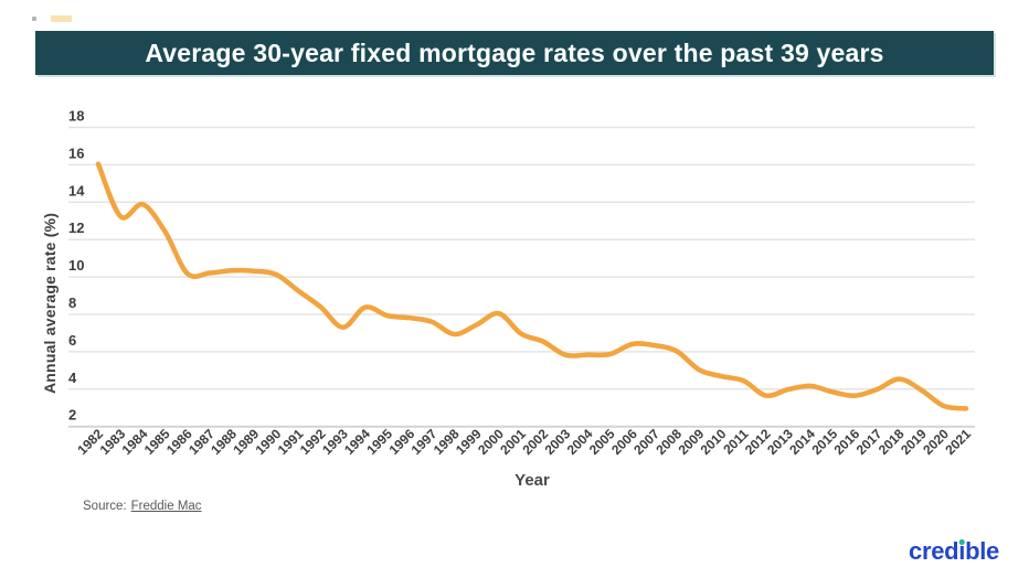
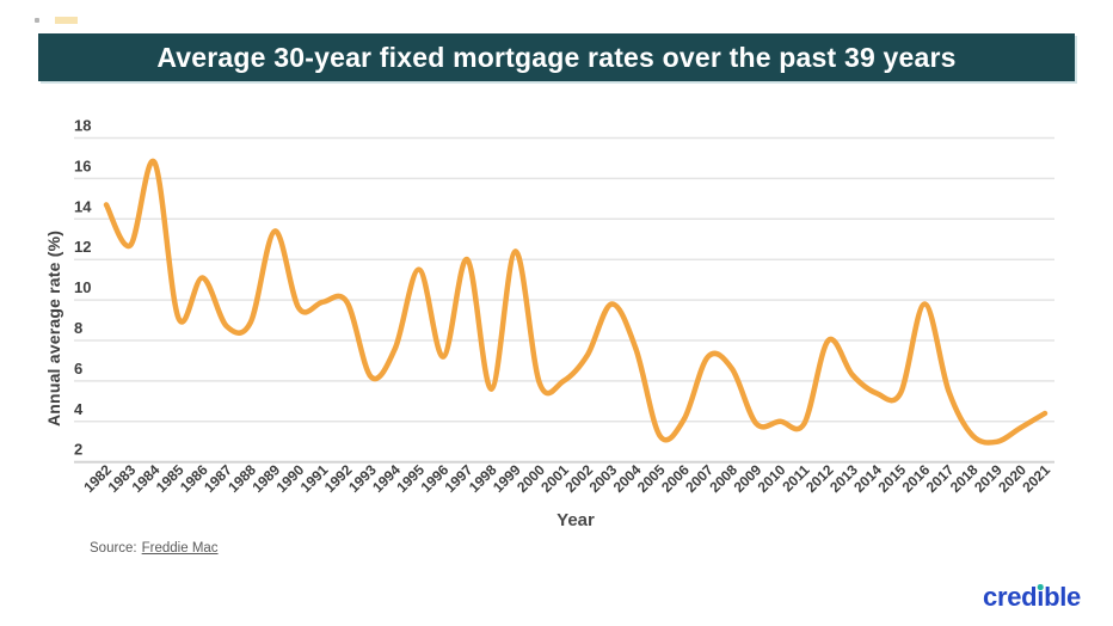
1982: 16.0 -> 14.7
1983: 13.2 -> 12.7
1984: 13.9 -> 16.8
1985: 12.4 -> 9.1
1986: 10.2 -> 11.1
1987: 10.2 -> 8.7
1988: 10.3 -> 8.9
1989: 10.3 -> 13.4
1990: 10.1 -> 9.6
1991: 9.2 -> 9.9
1992: 8.4 -> 9.9
1993: 7.3 -> 6.2
1994: 8.4 -> 7.6
1995: 7.9 -> 11.5
1996: 7.8 -> 7.2
1997: 7.6 -> 12.0
1998: 6.9 -> 5.6
1999: 7.4 -> 12.4
2000: 8.1 -> 5.9
2001: 7.0 -> 6.0
2002: 6.5 -> 7.3
2003: 5.8 -> 9.8
2004: 5.8 -> 7.6
2005: 5.9 -> 3.3
2006: 6.4 -> 4.1
2007: 6.3 -> 7.2
2008: 6.0 -> 6.6
2009: 5.0 -> 3.9
2010: 4.7 -> 4.0
2011: 4.5 -> 3.9
2012: 3.7 -> 8.0
2013: 4.0 -> 6.3
2014: 4.2 -> 5.4
2015: 3.9 -> 5.4
2016: 3.6 -> 9.8
2017: 4.0 -> 5.5
2018: 4.5 -> 3.3
2019: 3.9 -> 3.0
2020: 3.1 -> 3.7
2021: 3.0 -> 4.4
